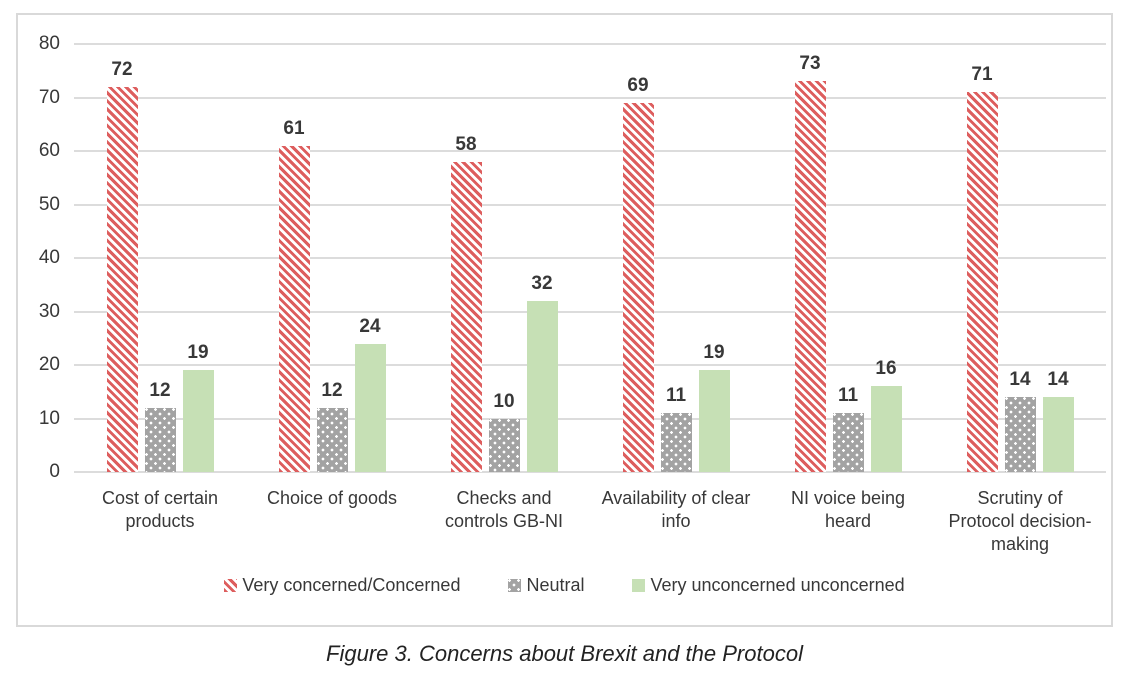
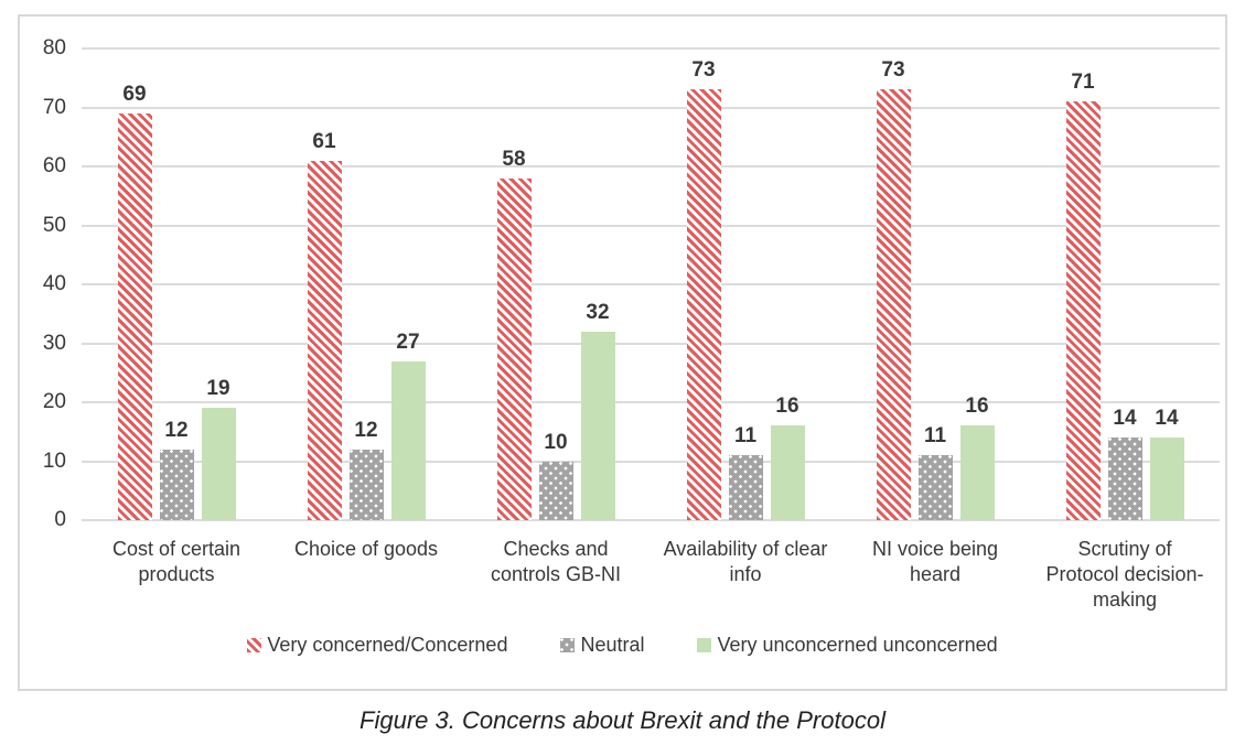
Very concerned/Concerned/Cost of certain products: 72 -> 69
Very unconcerned unconcerned/Choice of goods: 24 -> 27
Very concerned/Concerned/Availability of clear info: 69 -> 73
Very unconcerned unconcerned/Availability of clear info: 19 -> 16
